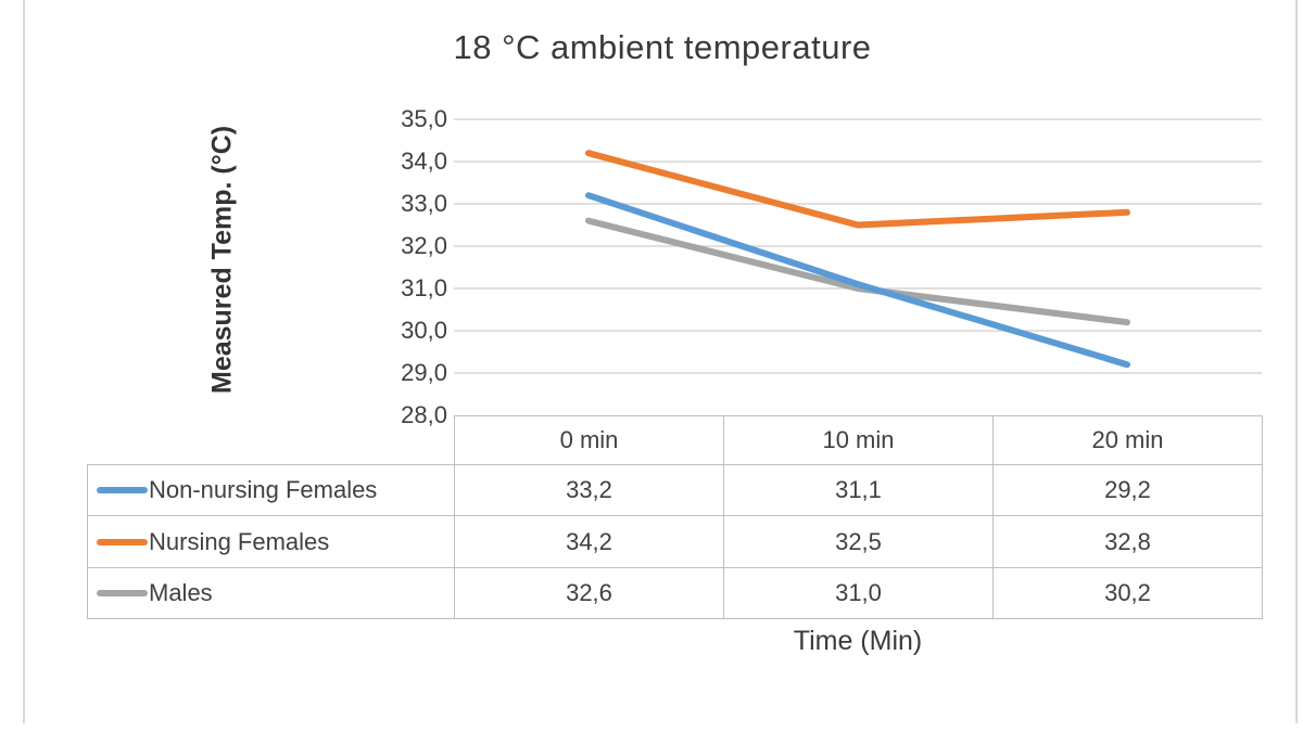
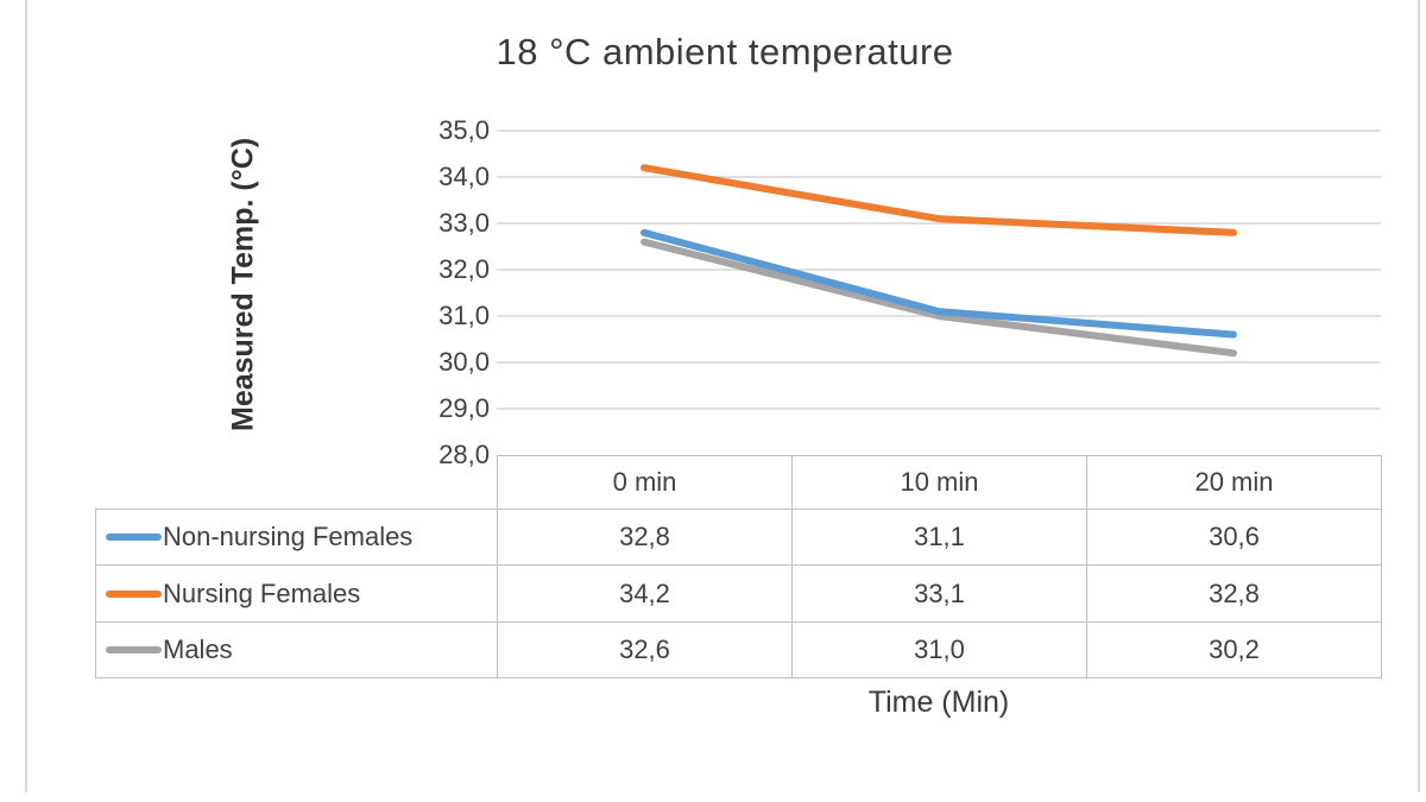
Non-nursing Females/0 min: 33,2 -> 32,8
Nursing Females/10 min: 32,5 -> 33,1
Non-nursing Females/20 min: 29,2 -> 30,6
